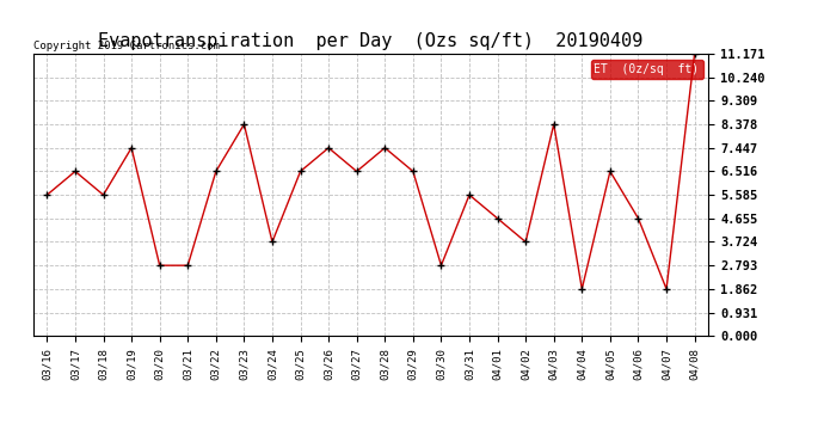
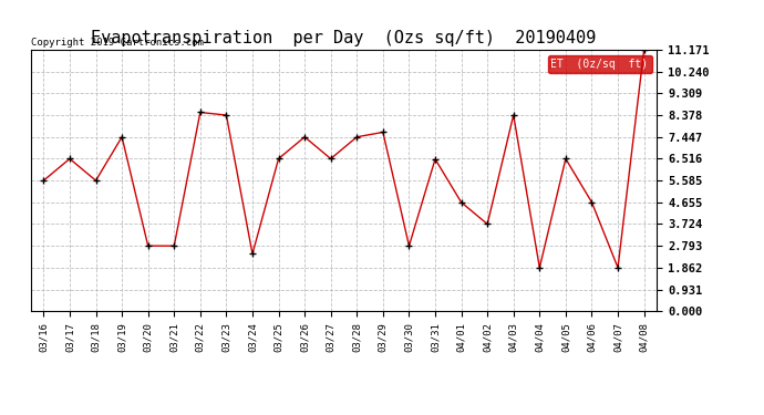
03/22: 6.52 -> 8.50
03/24: 3.72 -> 2.45
03/29: 6.52 -> 7.65
03/31: 5.58 -> 6.50
